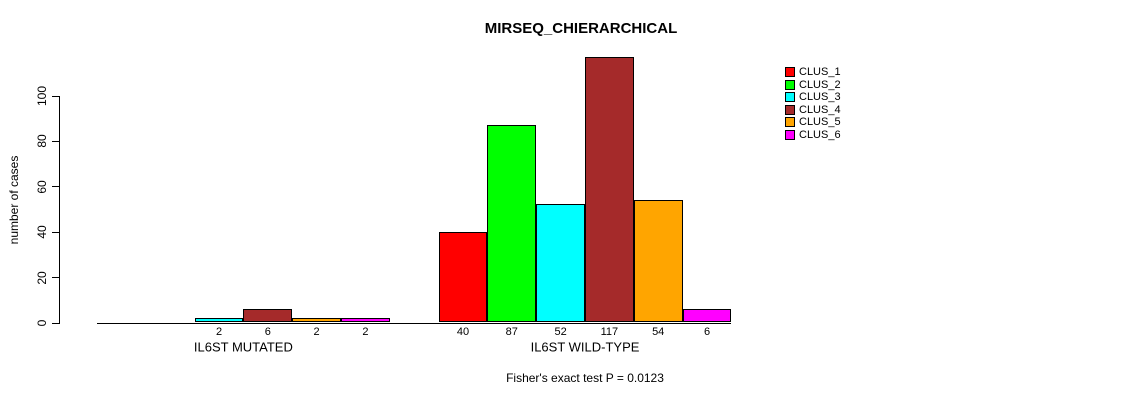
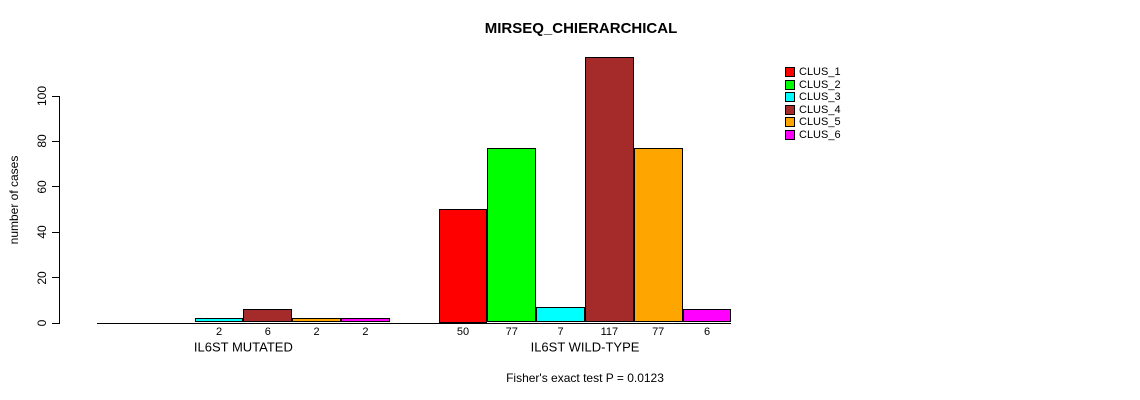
CLUS_1/IL6ST WILD-TYPE: 40 -> 50
CLUS_2/IL6ST WILD-TYPE: 87 -> 77
CLUS_3/IL6ST WILD-TYPE: 52 -> 7
CLUS_5/IL6ST WILD-TYPE: 54 -> 77
